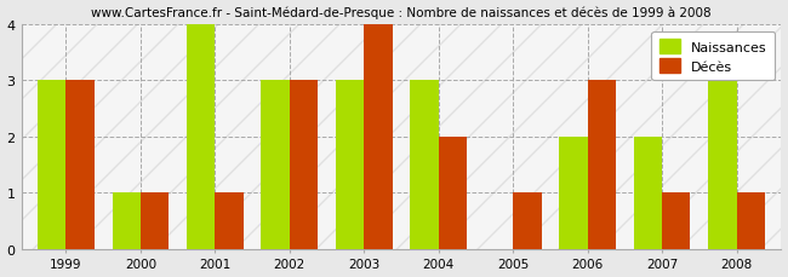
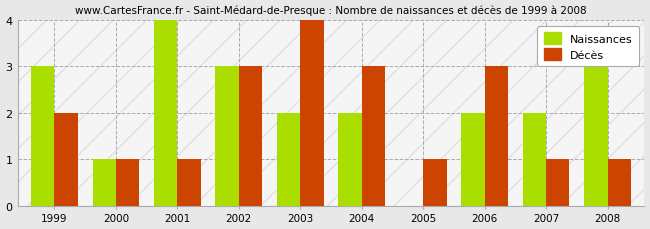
Décès/1999: 3 -> 2
Naissances/2003: 3 -> 2
Naissances/2004: 3 -> 2
Décès/2004: 2 -> 3
